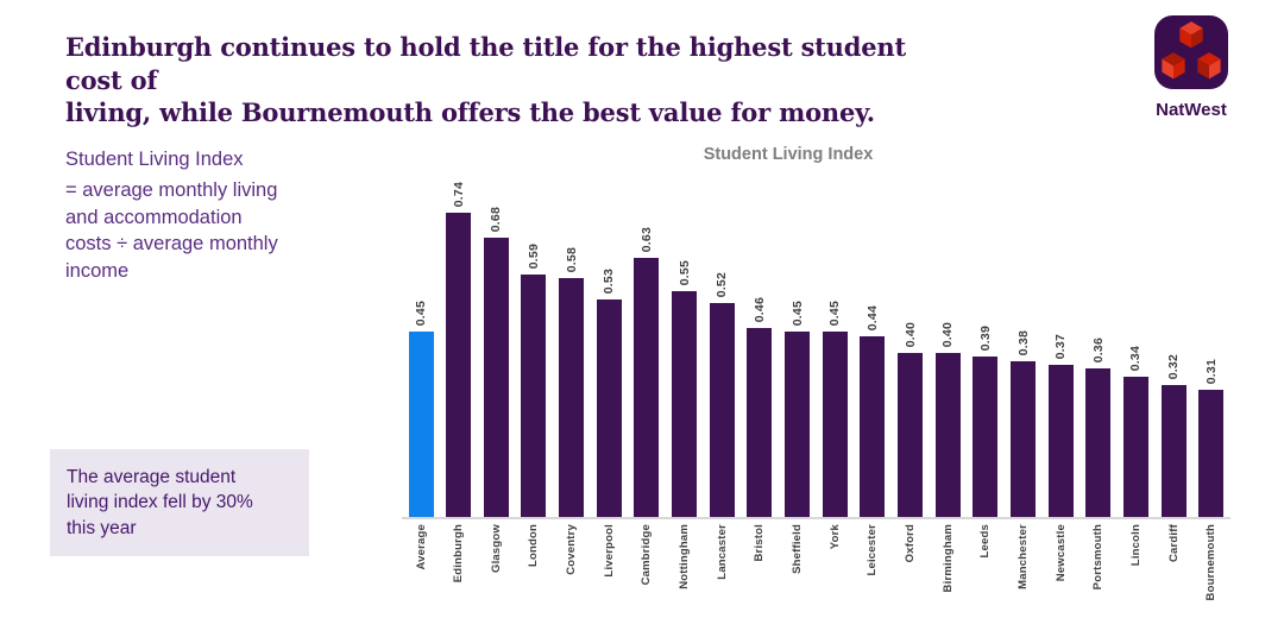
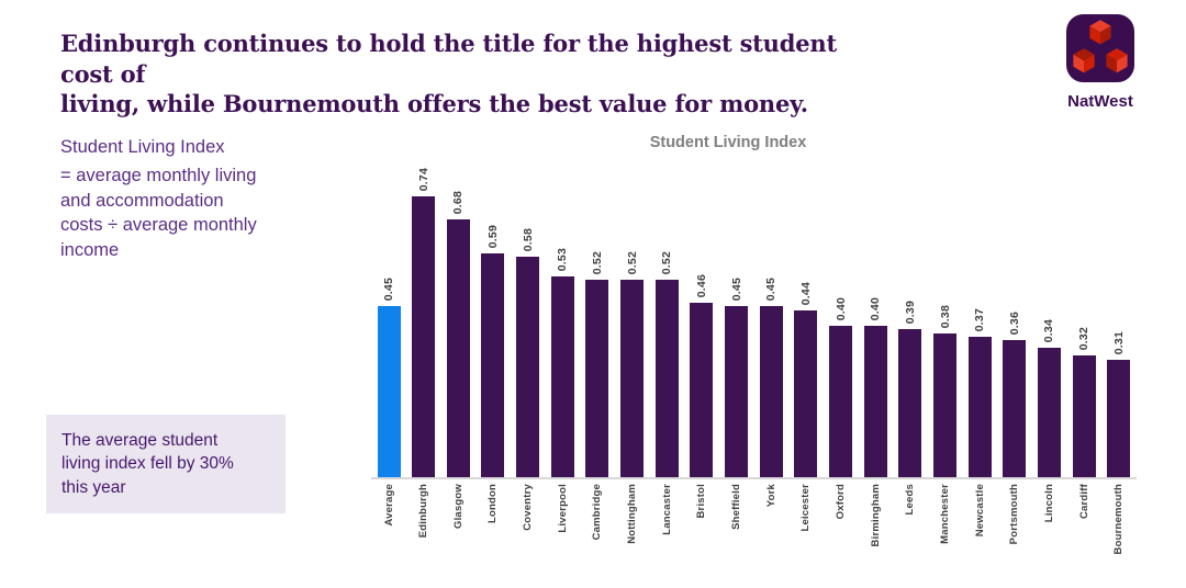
Cambridge: 0.63 -> 0.52
Nottingham: 0.55 -> 0.52
